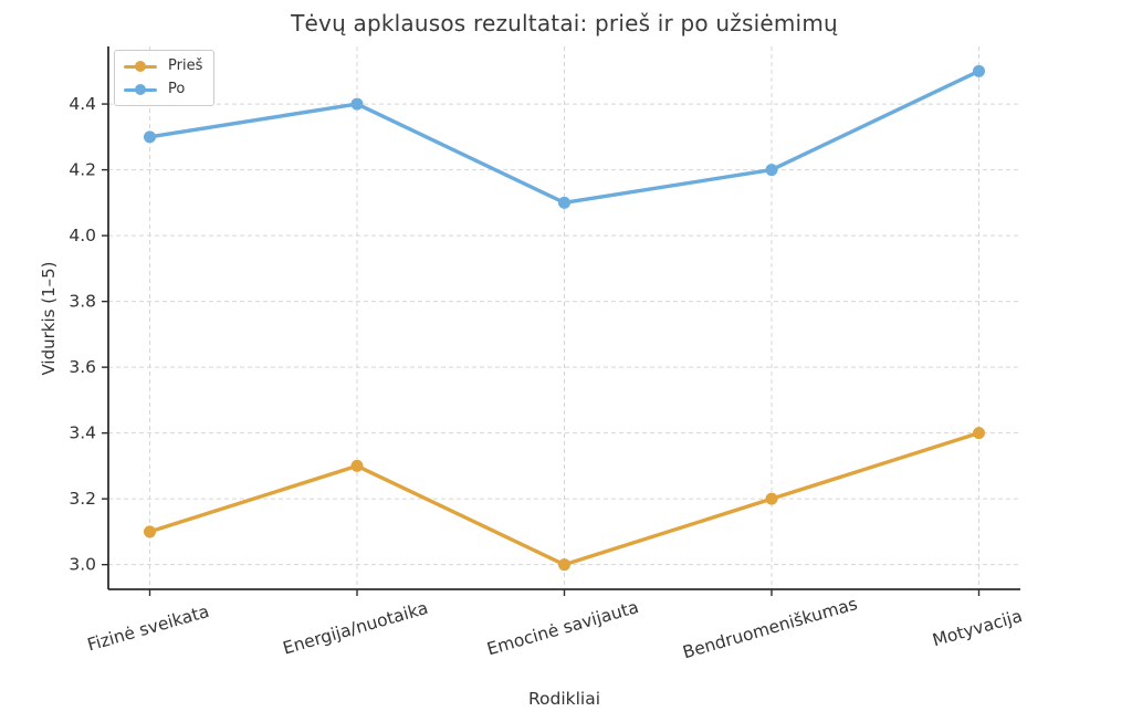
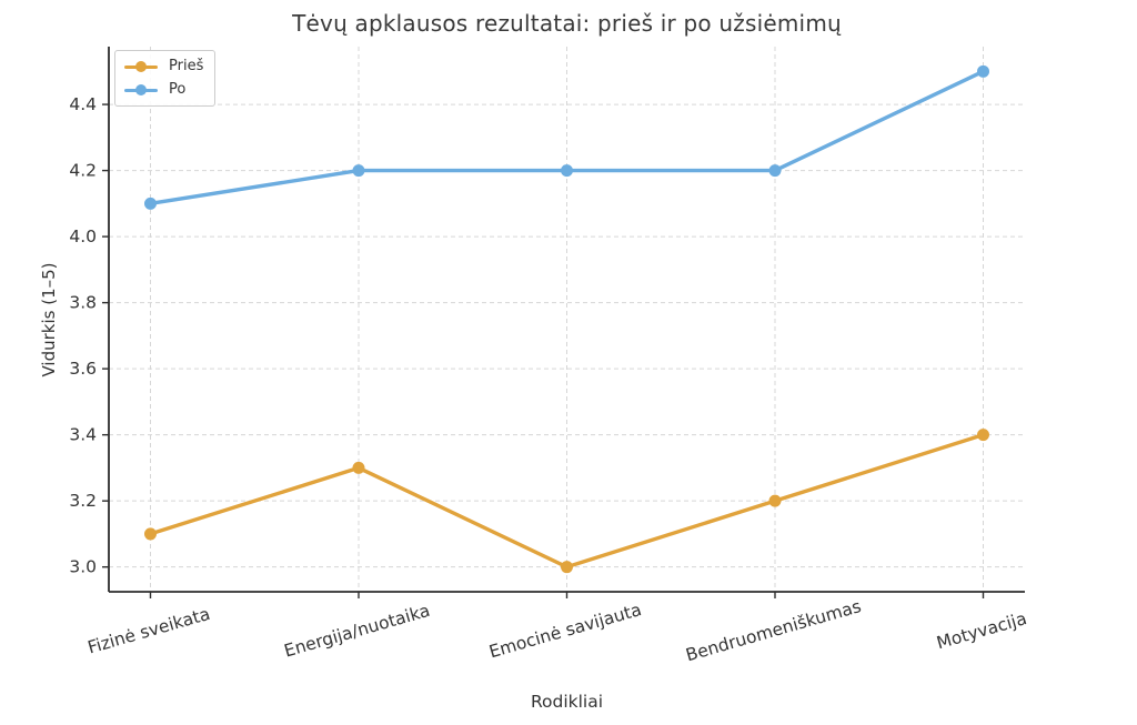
Po/Fizinė sveikata: 4.3 -> 4.1
Po/Energija/nuotaika: 4.4 -> 4.2
Po/Emocinė savijauta: 4.1 -> 4.2
